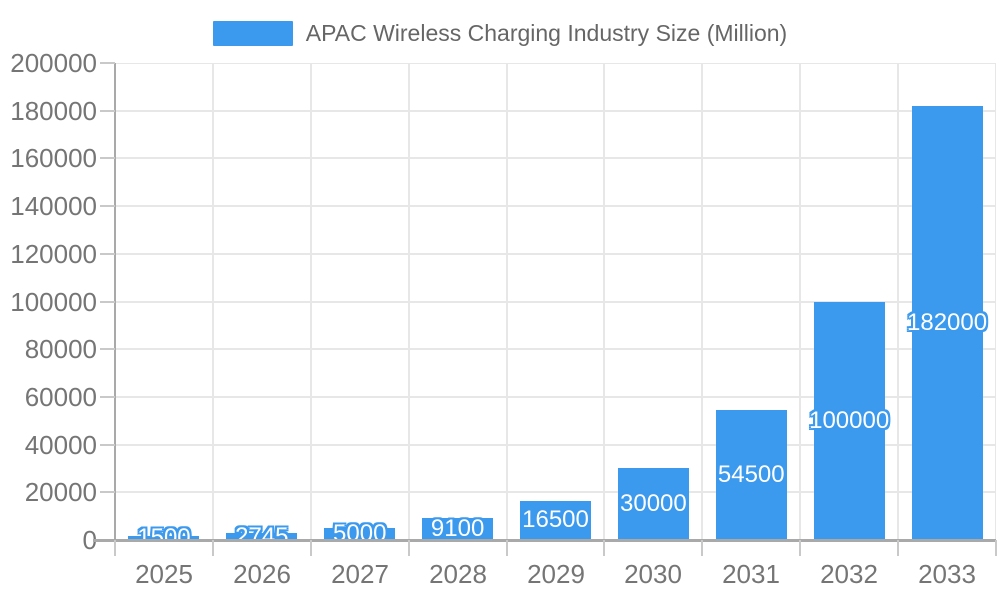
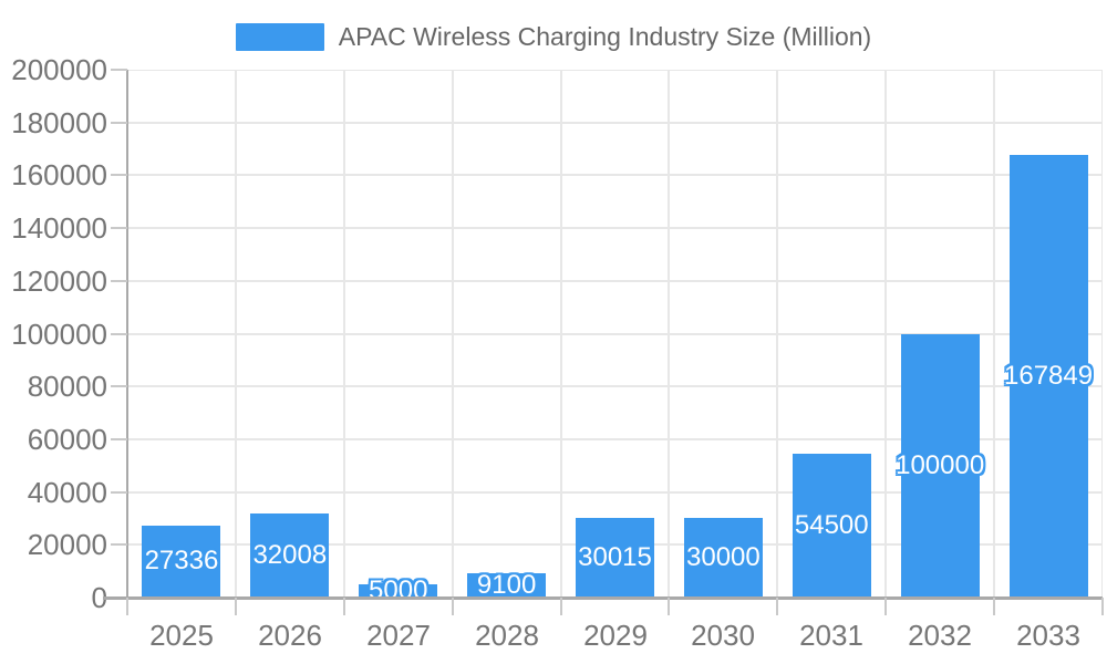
2025: 1500 -> 27336
2026: 2745 -> 32008
2029: 16500 -> 30015
2033: 182000 -> 167849
